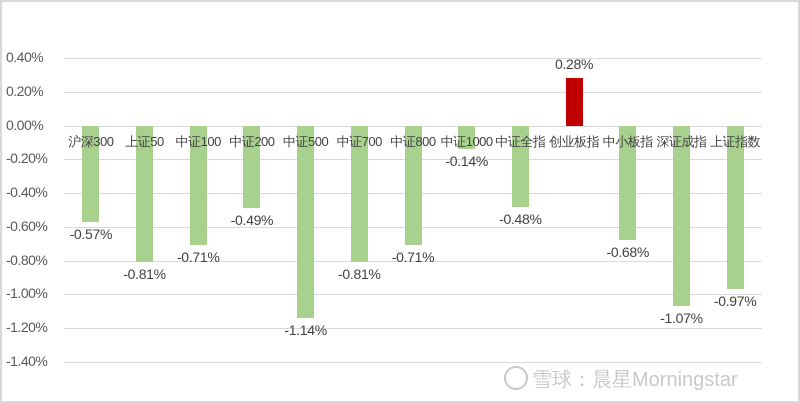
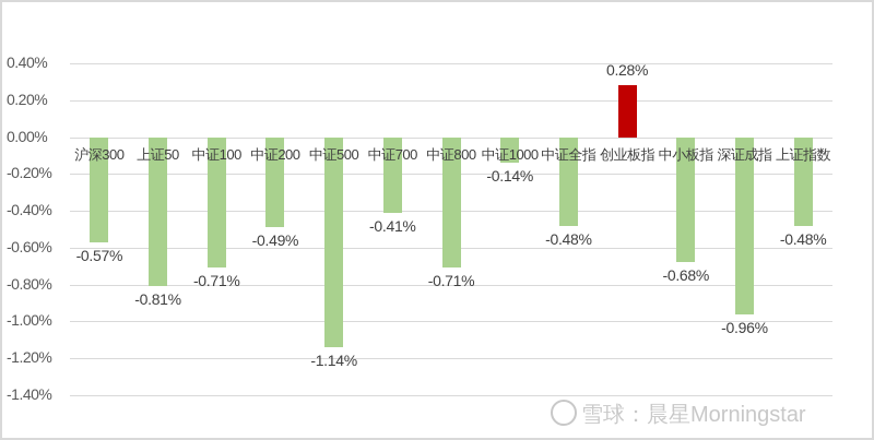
中证700: -0.81% -> -0.41%
深证成指: -1.07% -> -0.96%
上证指数: -0.97% -> -0.48%
